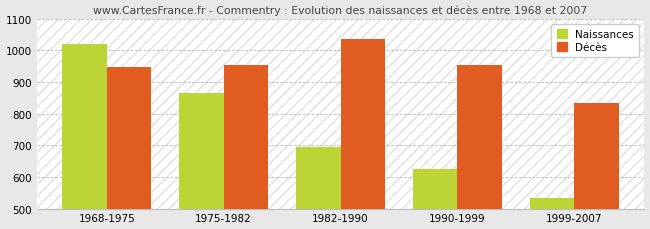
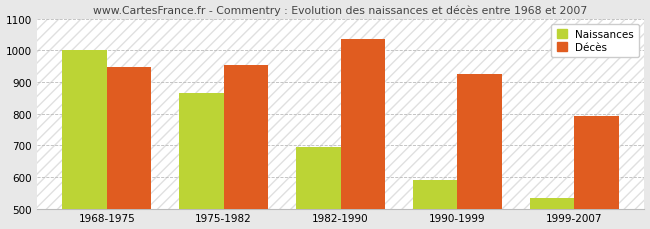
Naissances/1968-1975: 1020 -> 1000
Naissances/1990-1999: 625 -> 590
Décès/1990-1999: 955 -> 925
Décès/1999-2007: 835 -> 793
